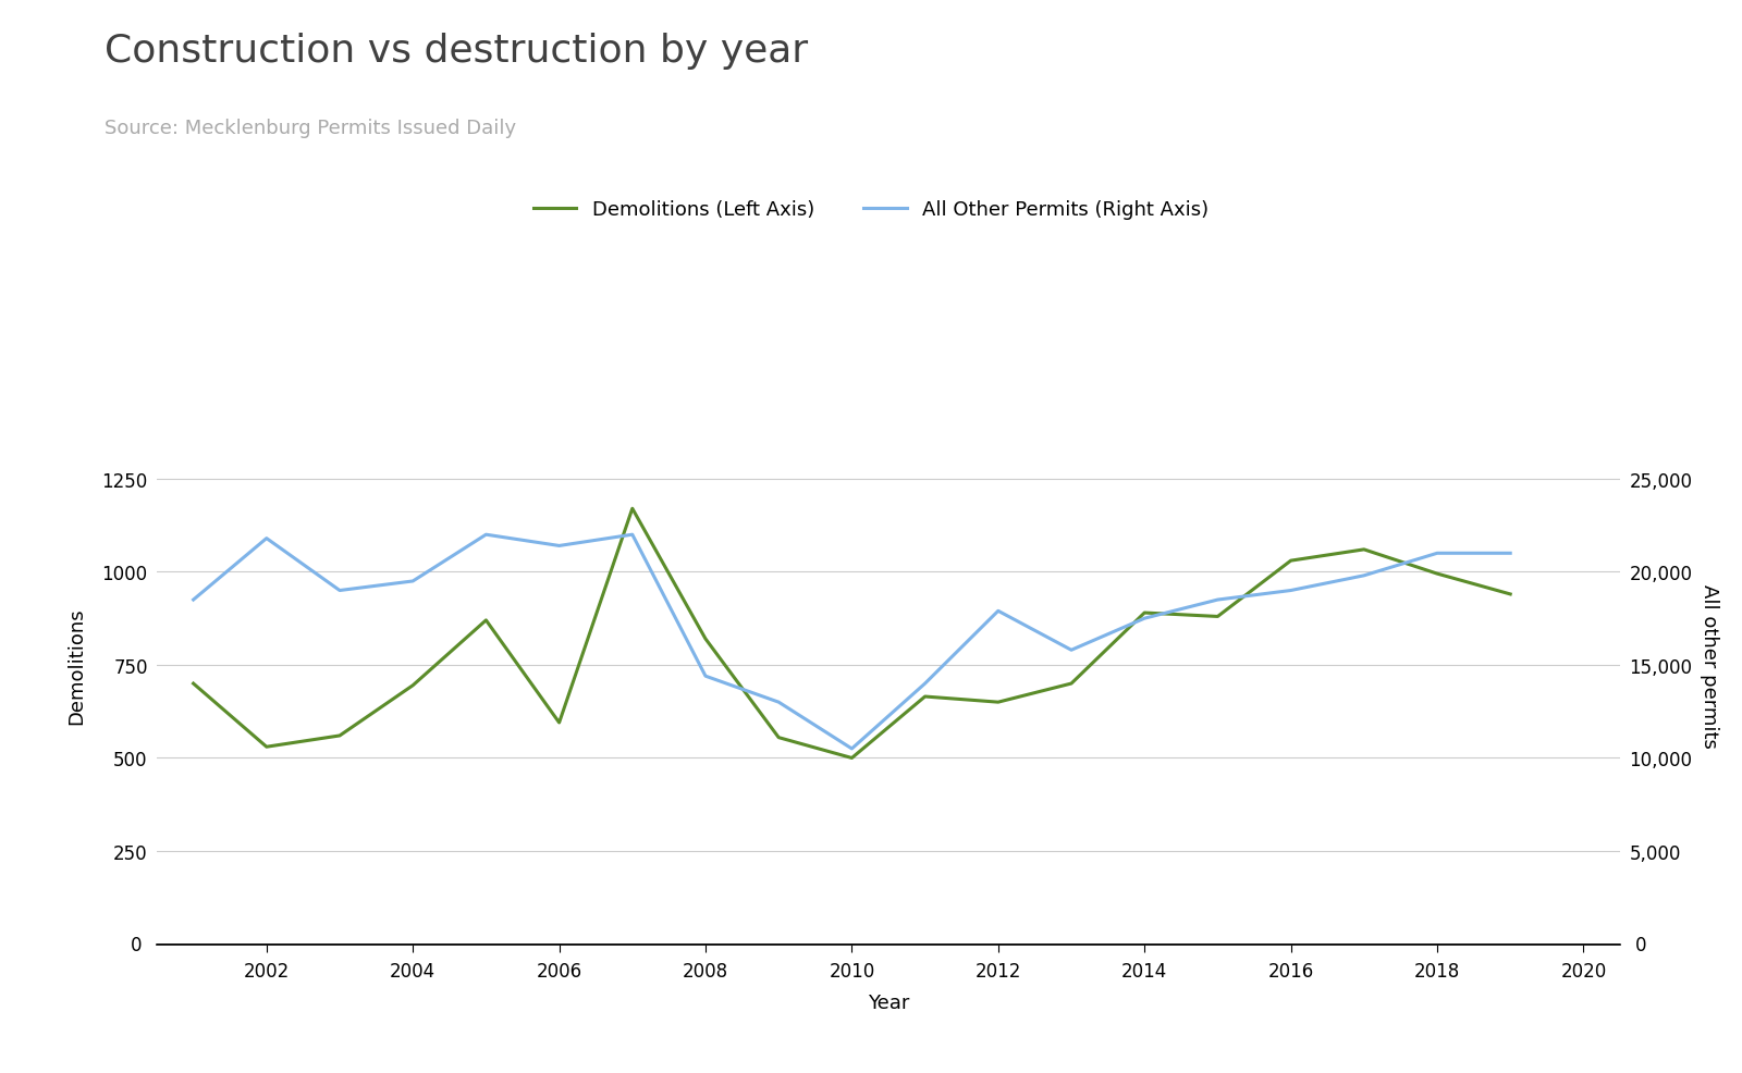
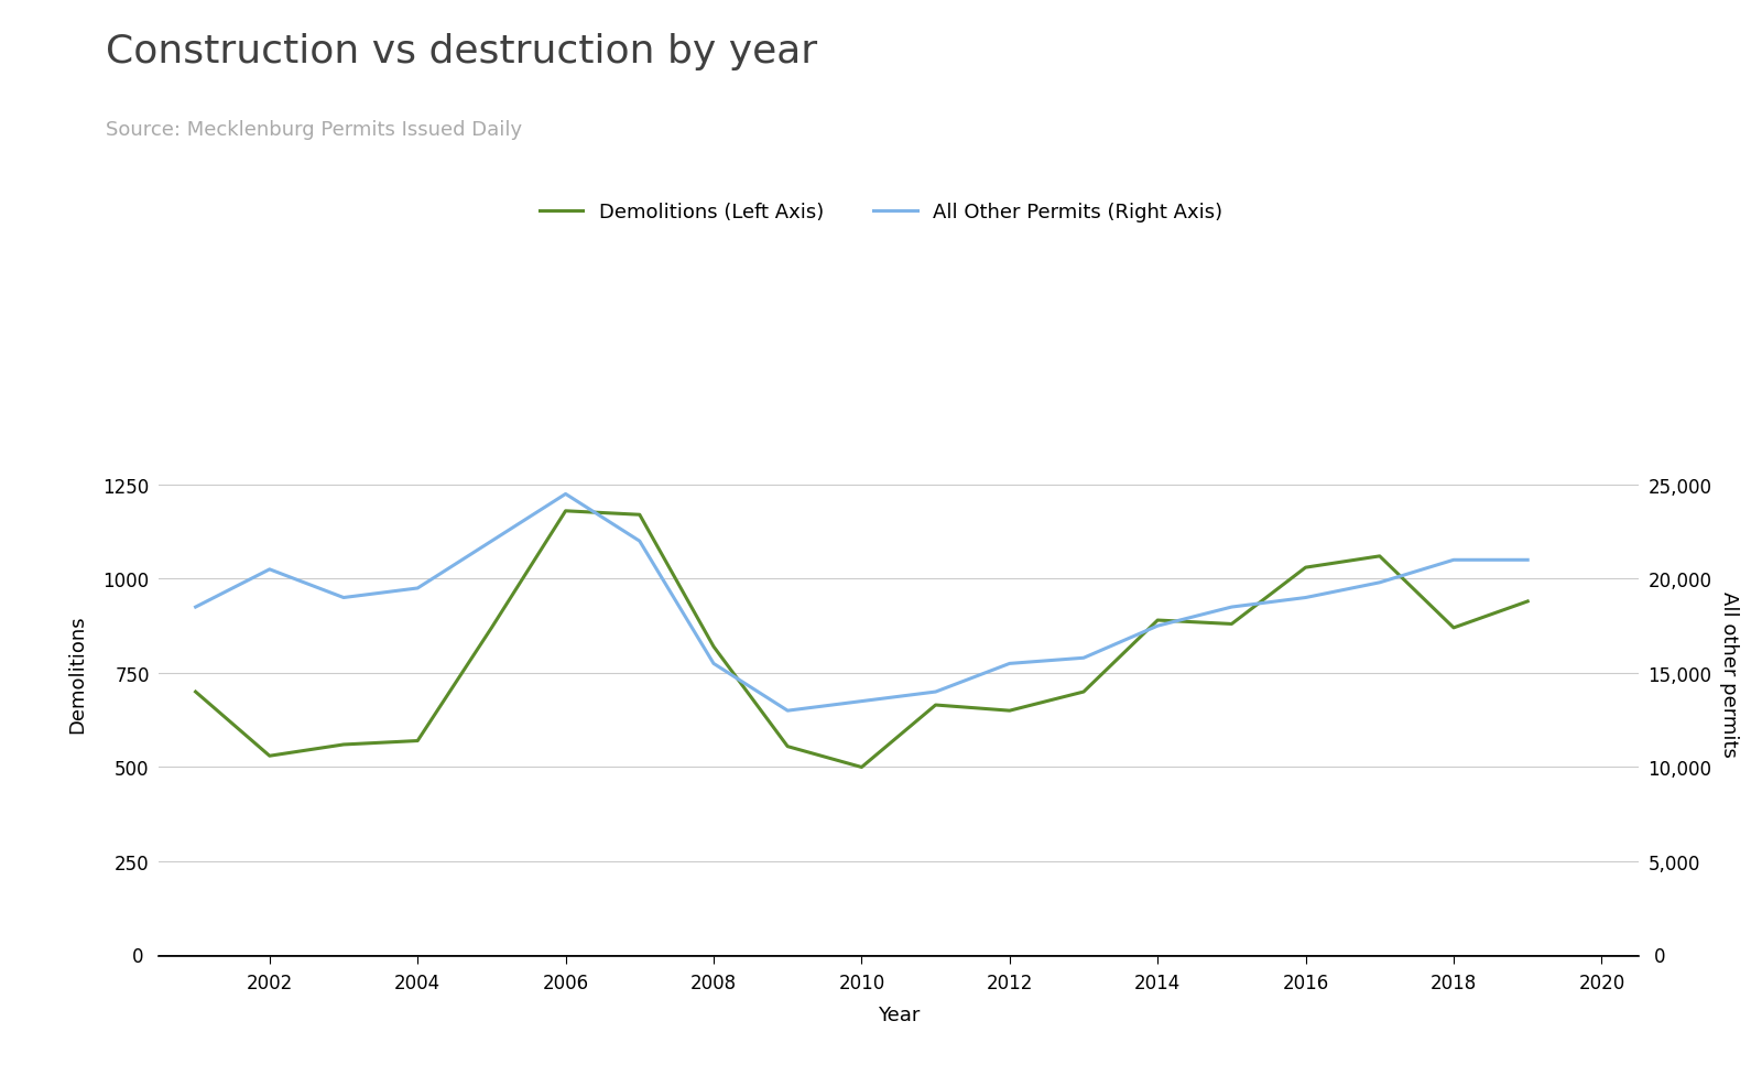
All Other Permits (Right Axis)/2002: 21,800 -> 20,500
Demolitions (Left Axis)/2004: 695 -> 570
Demolitions (Left Axis)/2006: 595 -> 1180
All Other Permits (Right Axis)/2006: 21,400 -> 24,500
All Other Permits (Right Axis)/2008: 14,400 -> 15,500
All Other Permits (Right Axis)/2010: 10,500 -> 13,500
All Other Permits (Right Axis)/2012: 17,900 -> 15,500
Demolitions (Left Axis)/2018: 995 -> 870
